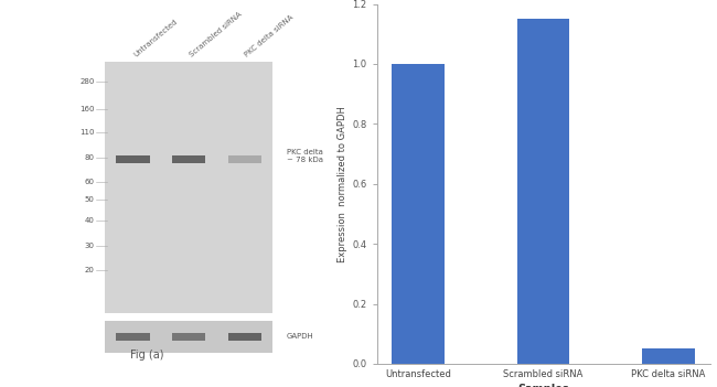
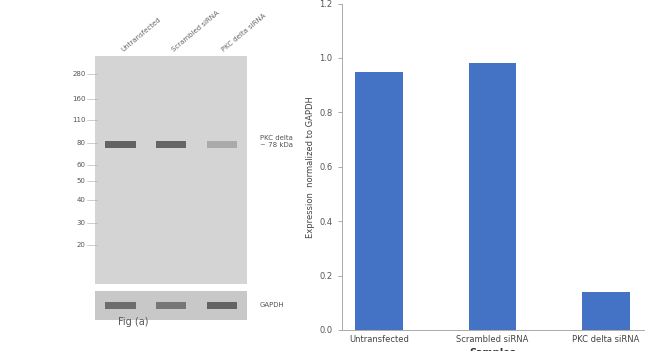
Untransfected: 1.00 -> 0.95
Scrambled siRNA: 1.15 -> 0.98
PKC delta siRNA: 0.05 -> 0.14
